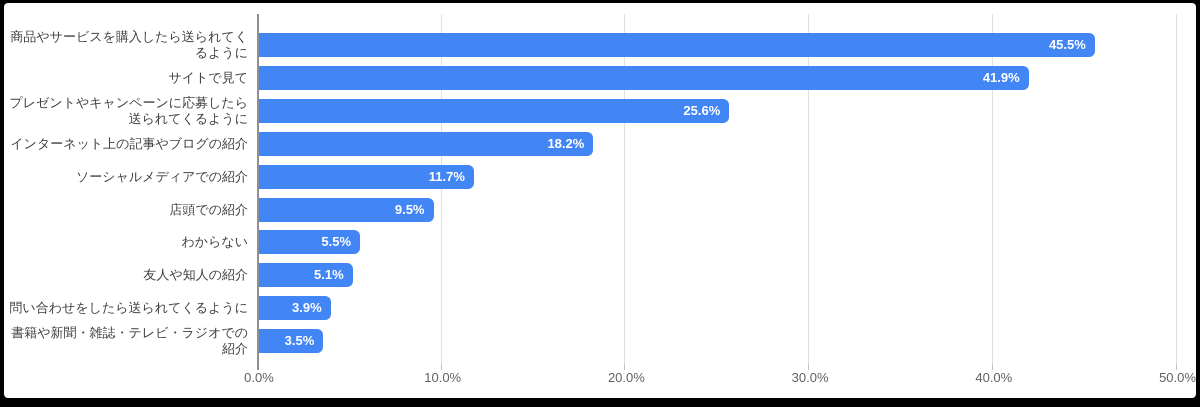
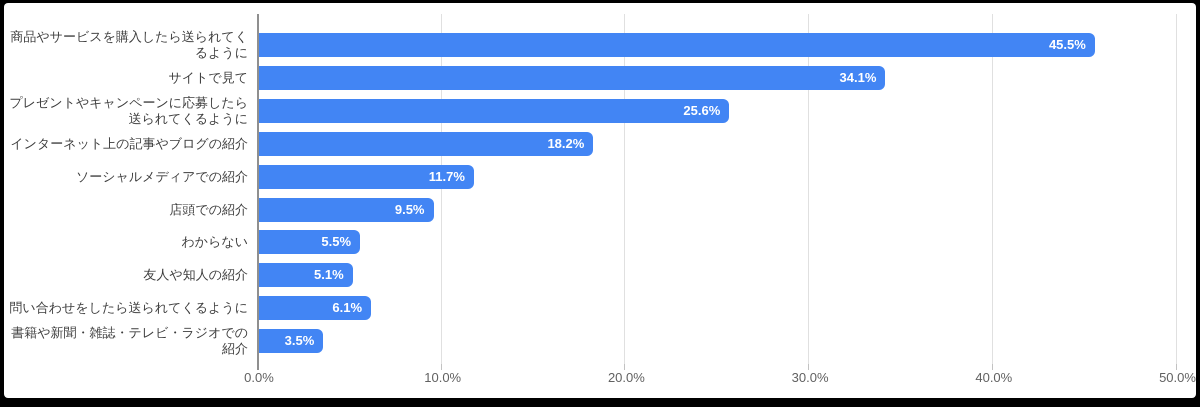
サイトで見て: 41.9% -> 34.1%
問い合わせをしたら送られてくるように: 3.9% -> 6.1%
